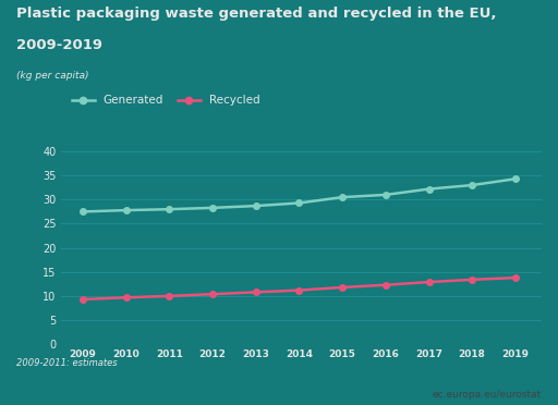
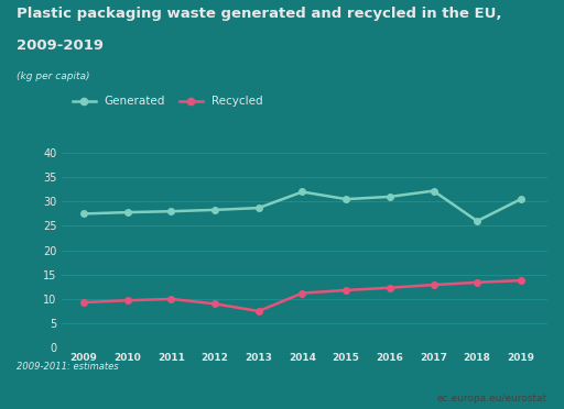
Recycled/2012: 10.4 -> 9.0
Recycled/2013: 10.8 -> 7.5
Generated/2014: 29.3 -> 32.0
Generated/2018: 33.0 -> 26.0
Generated/2019: 34.3 -> 30.5
